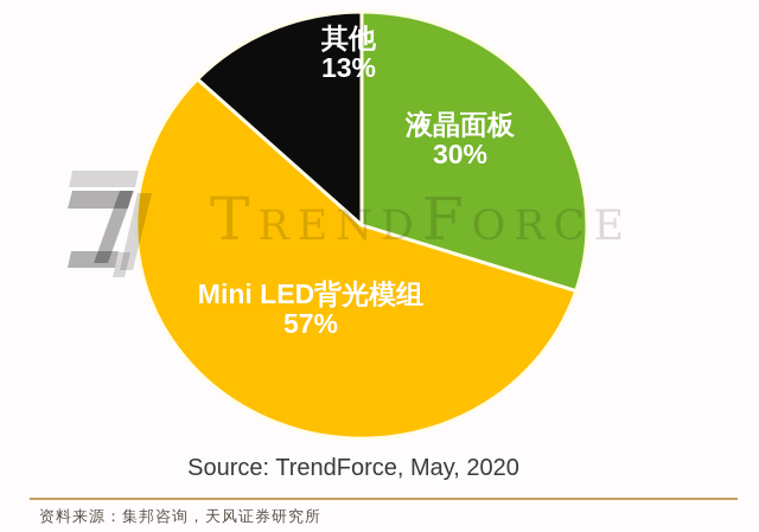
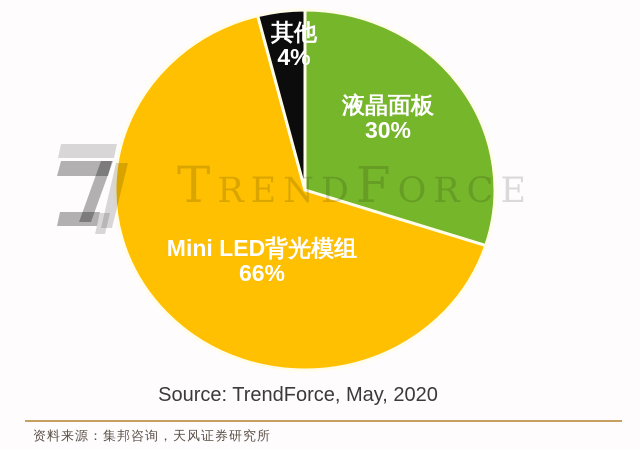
Mini LED背光模组: 57% -> 66%
其他: 13% -> 4%
